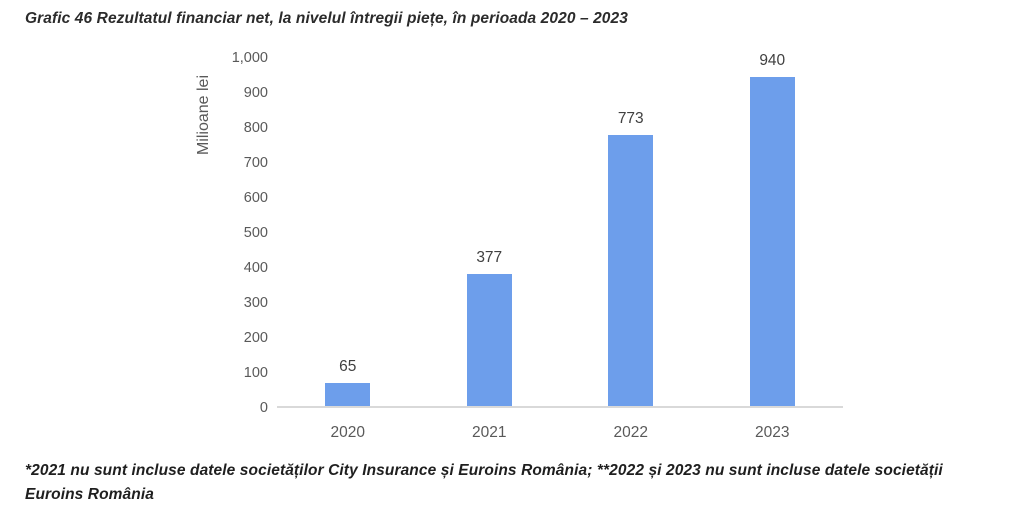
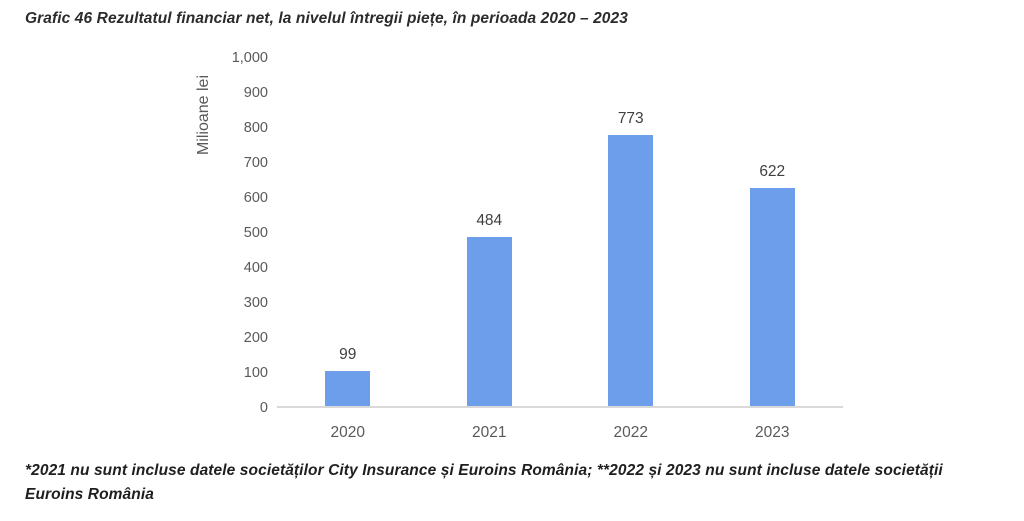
2020: 65 -> 99
2021: 377 -> 484
2023: 940 -> 622
